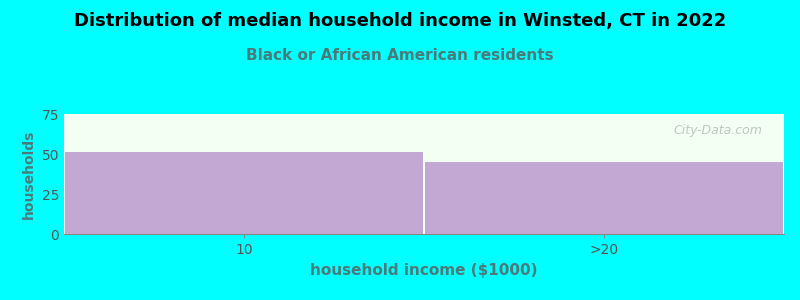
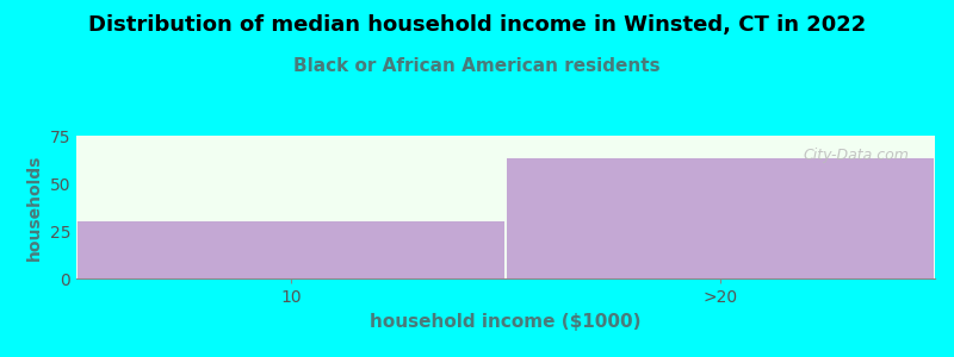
10: 51 -> 30
>20: 45 -> 63
